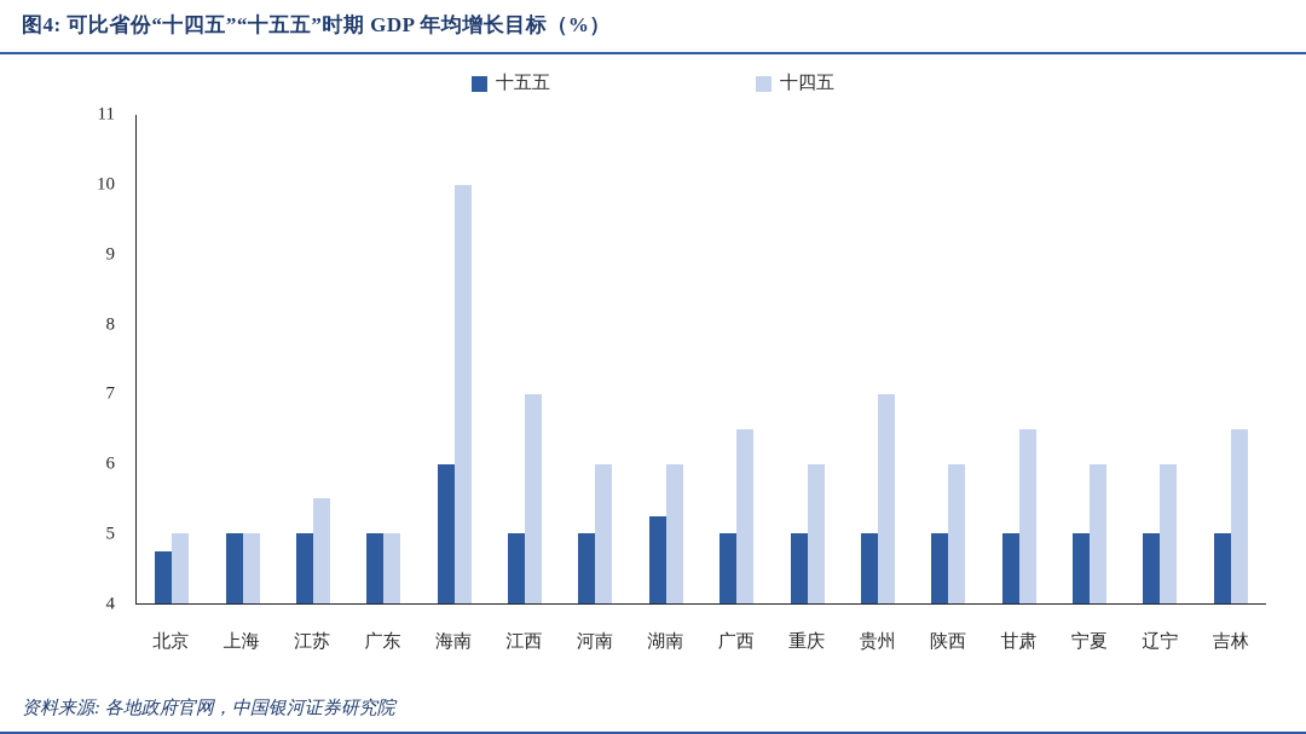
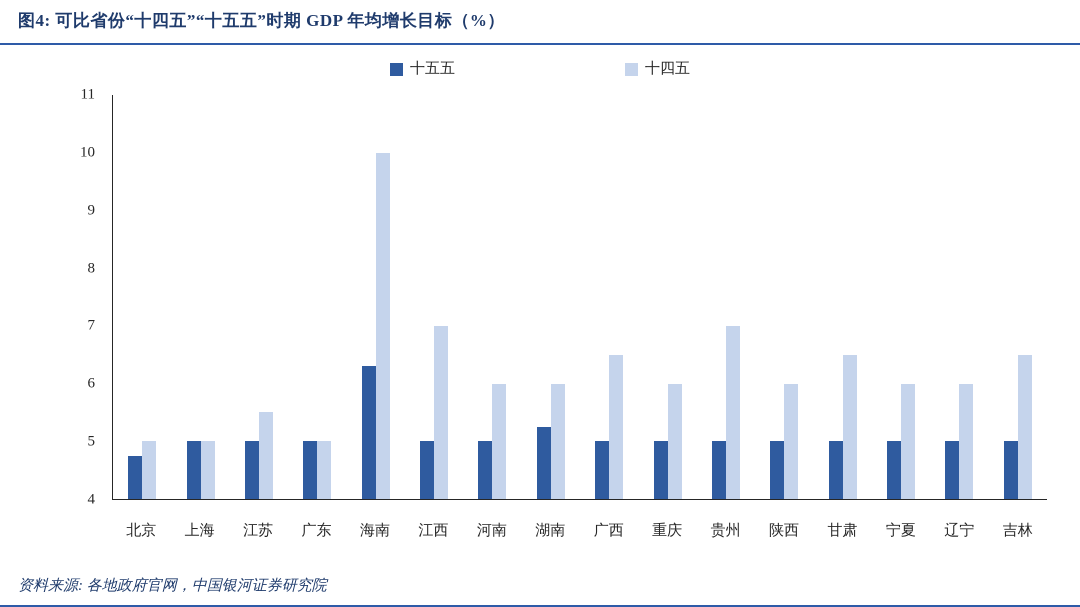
十五五/海南: 6.0 -> 6.3
